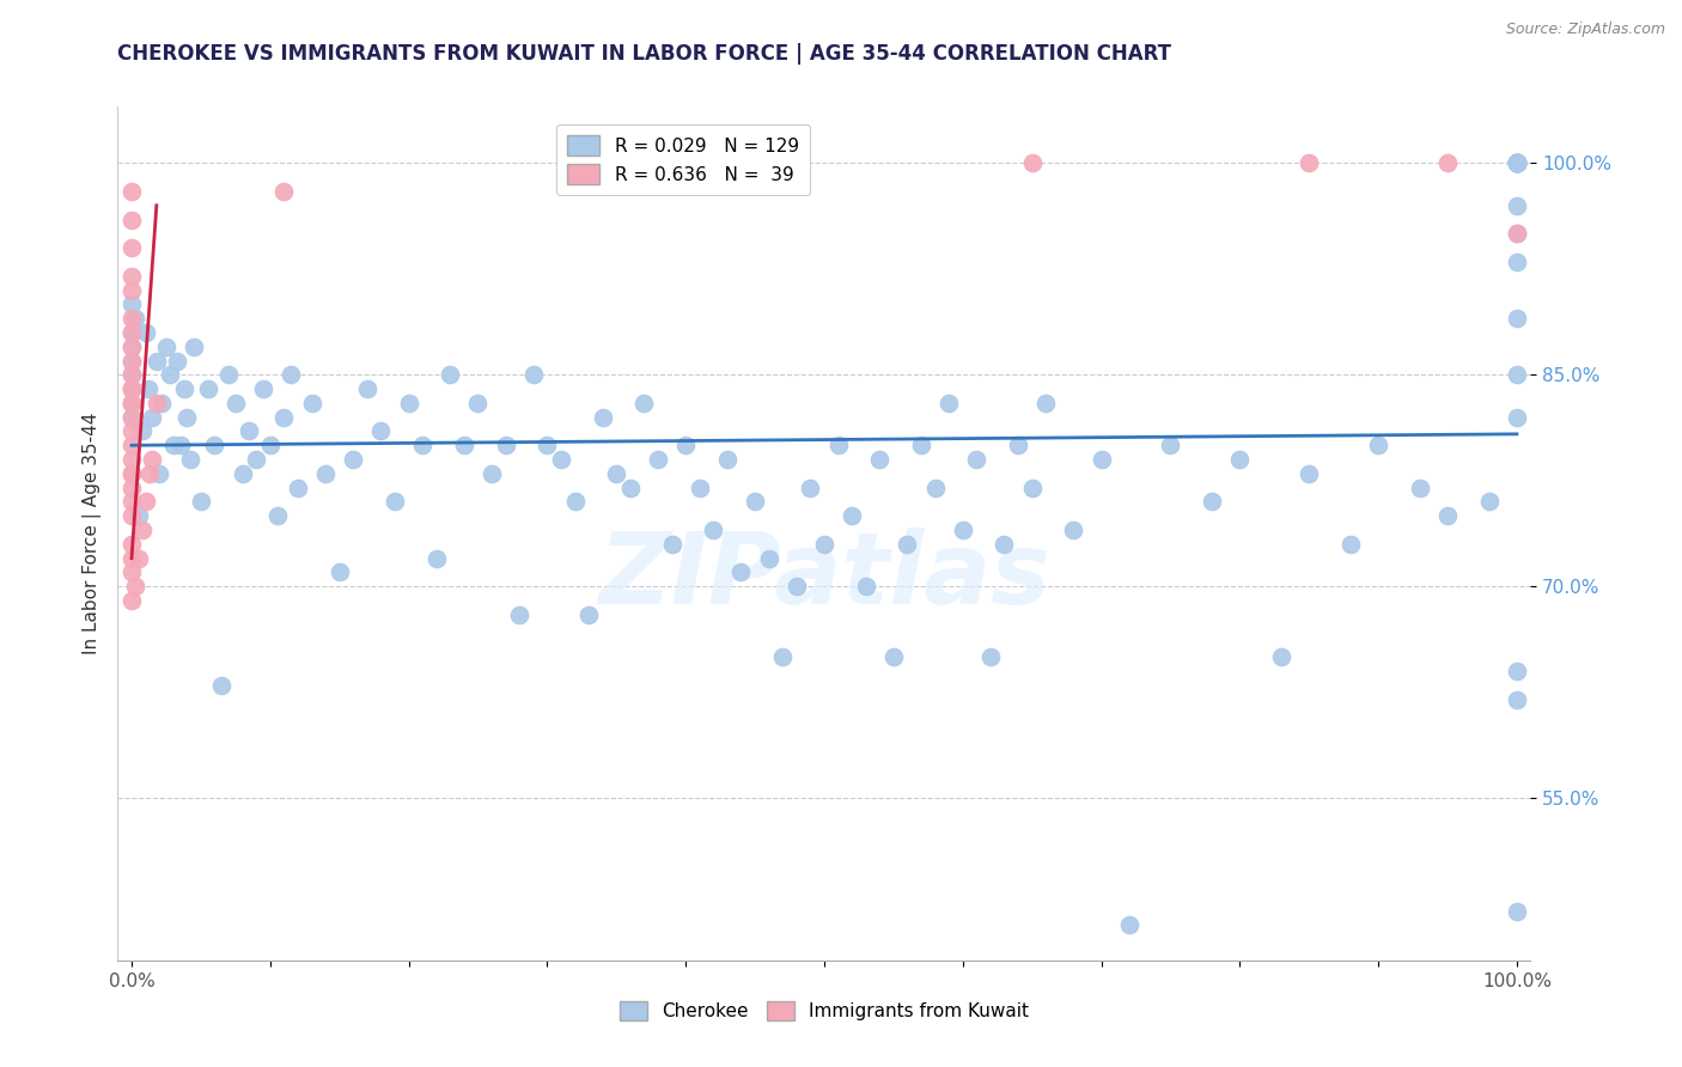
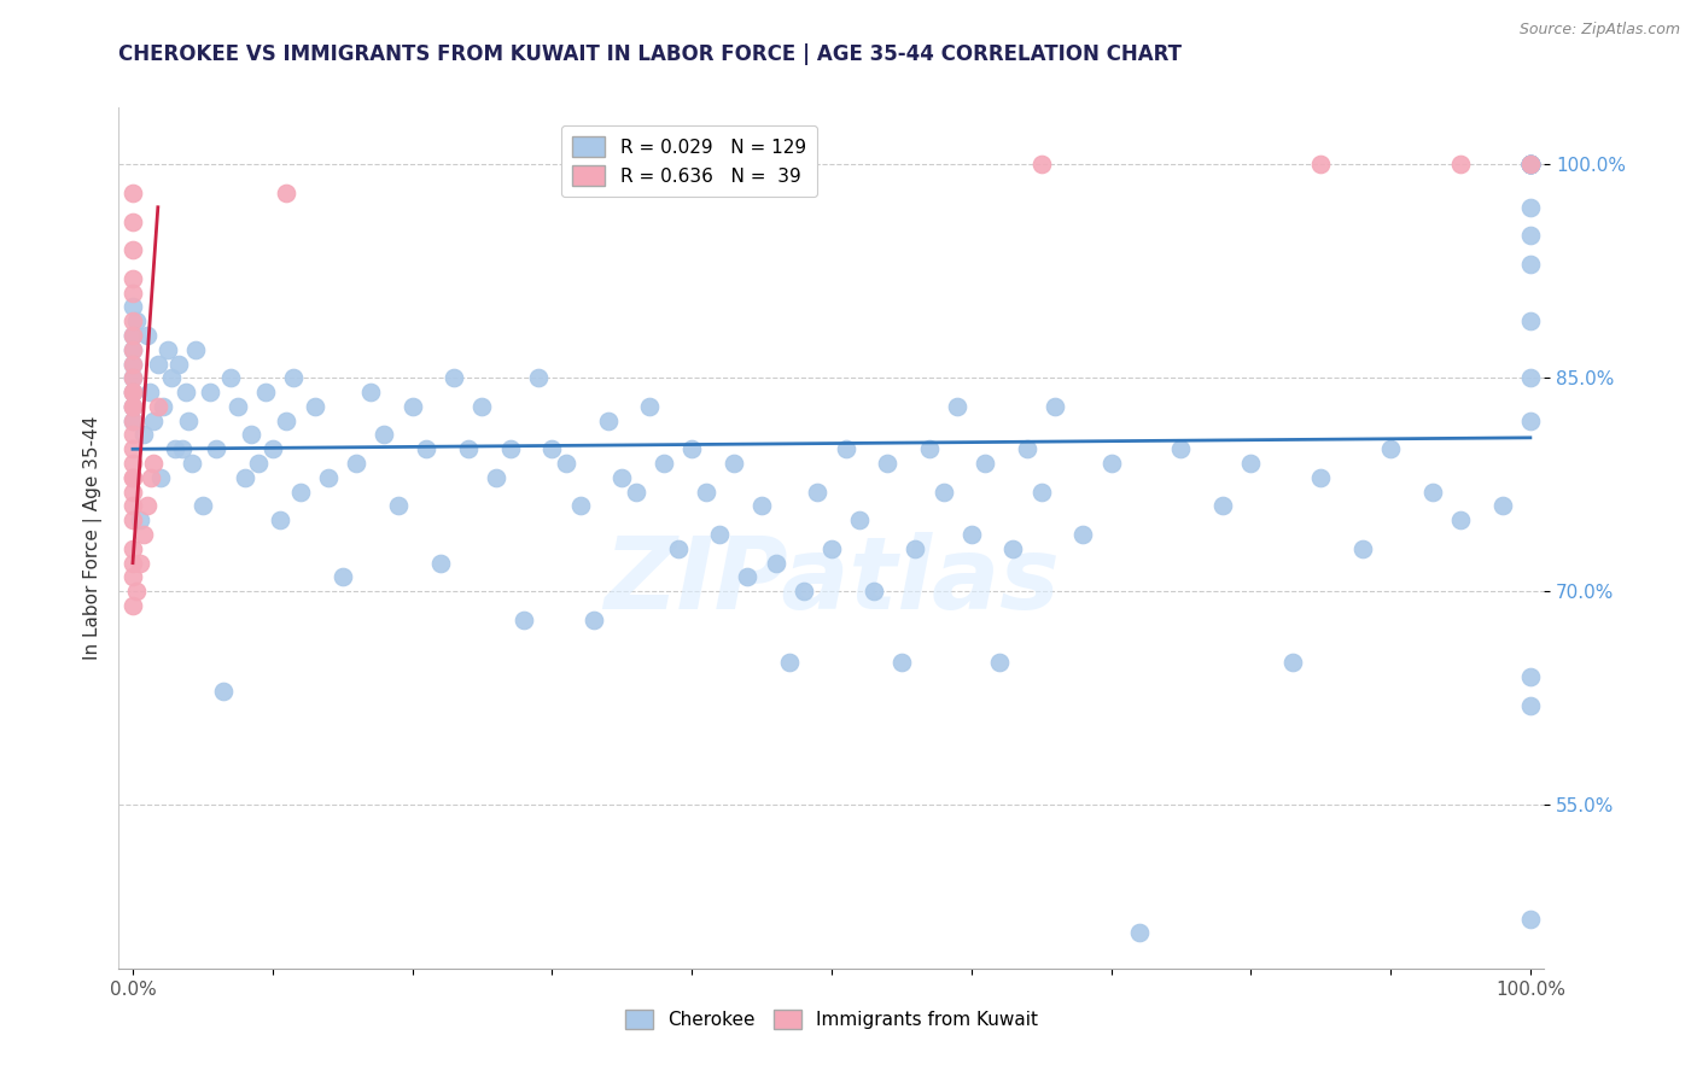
Immigrants from Kuwait/100.0%: 95% -> 100%
